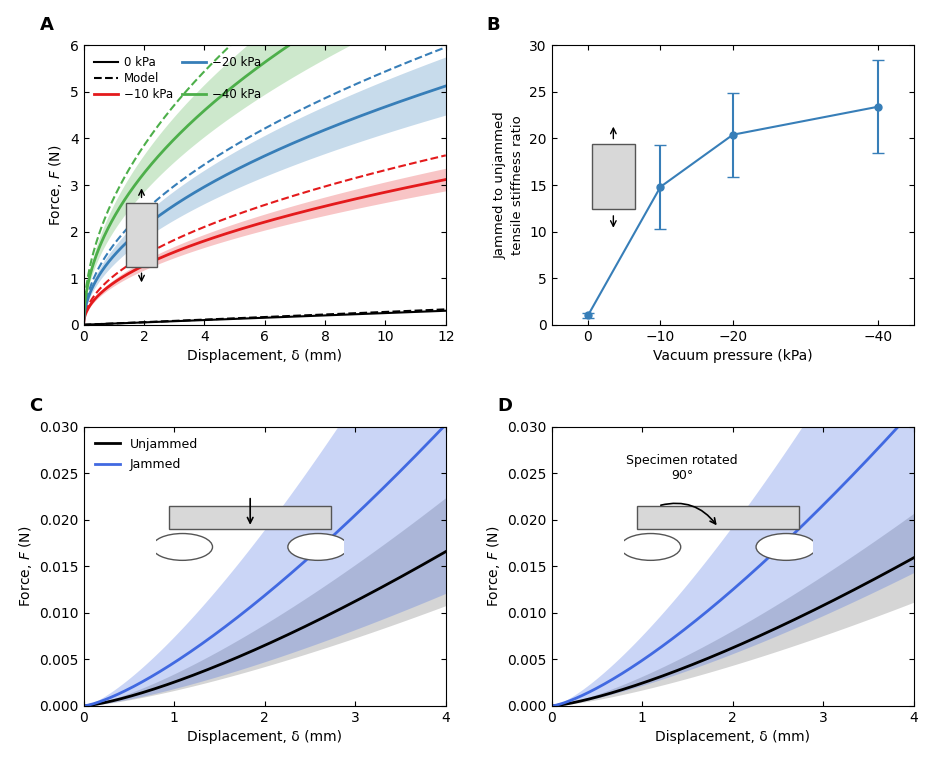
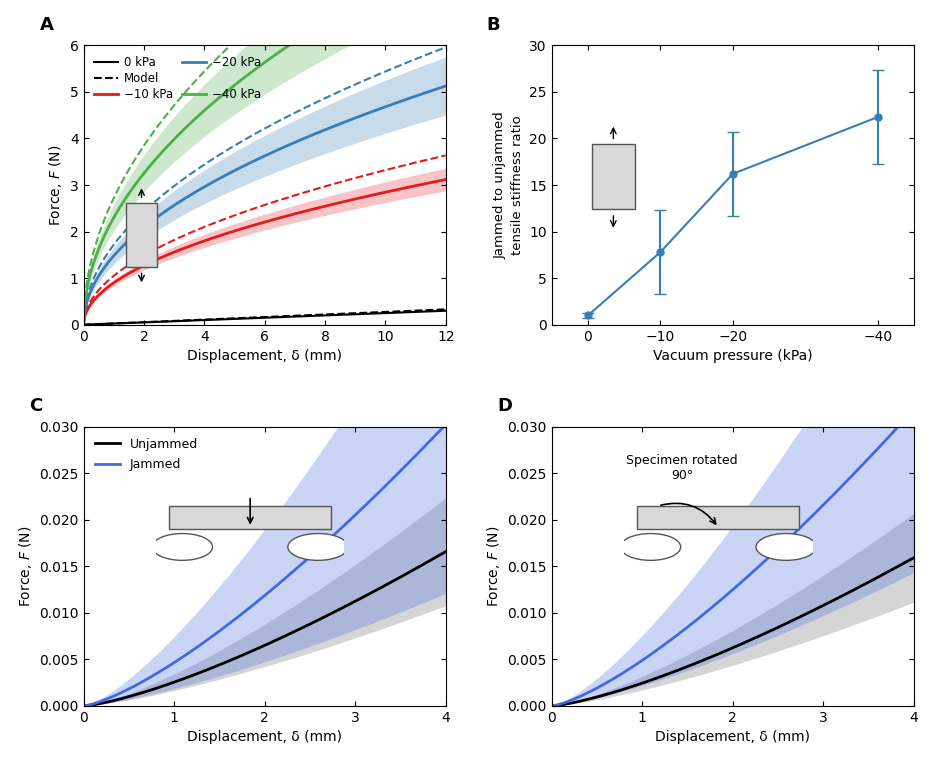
−10: 14.8 -> 7.8
−20: 20.4 -> 16.2
−40: 23.4 -> 22.3
